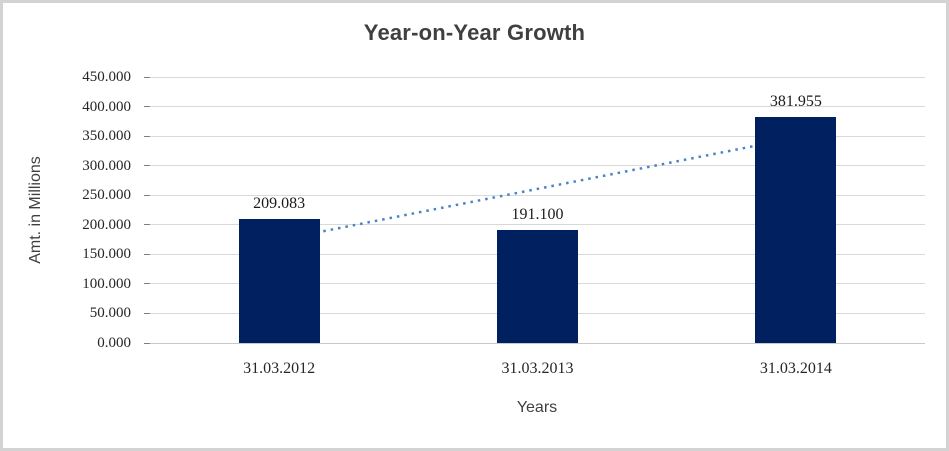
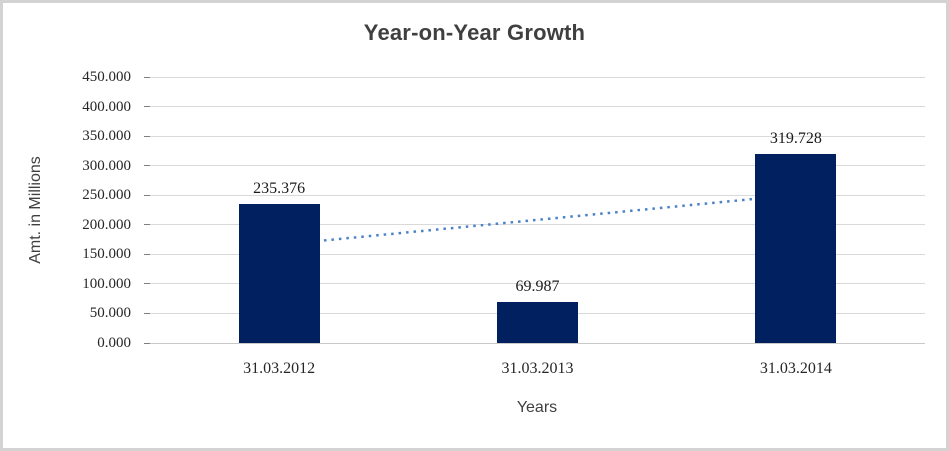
31.03.2012: 209.083 -> 235.376
31.03.2013: 191.100 -> 69.987
31.03.2014: 381.955 -> 319.728
